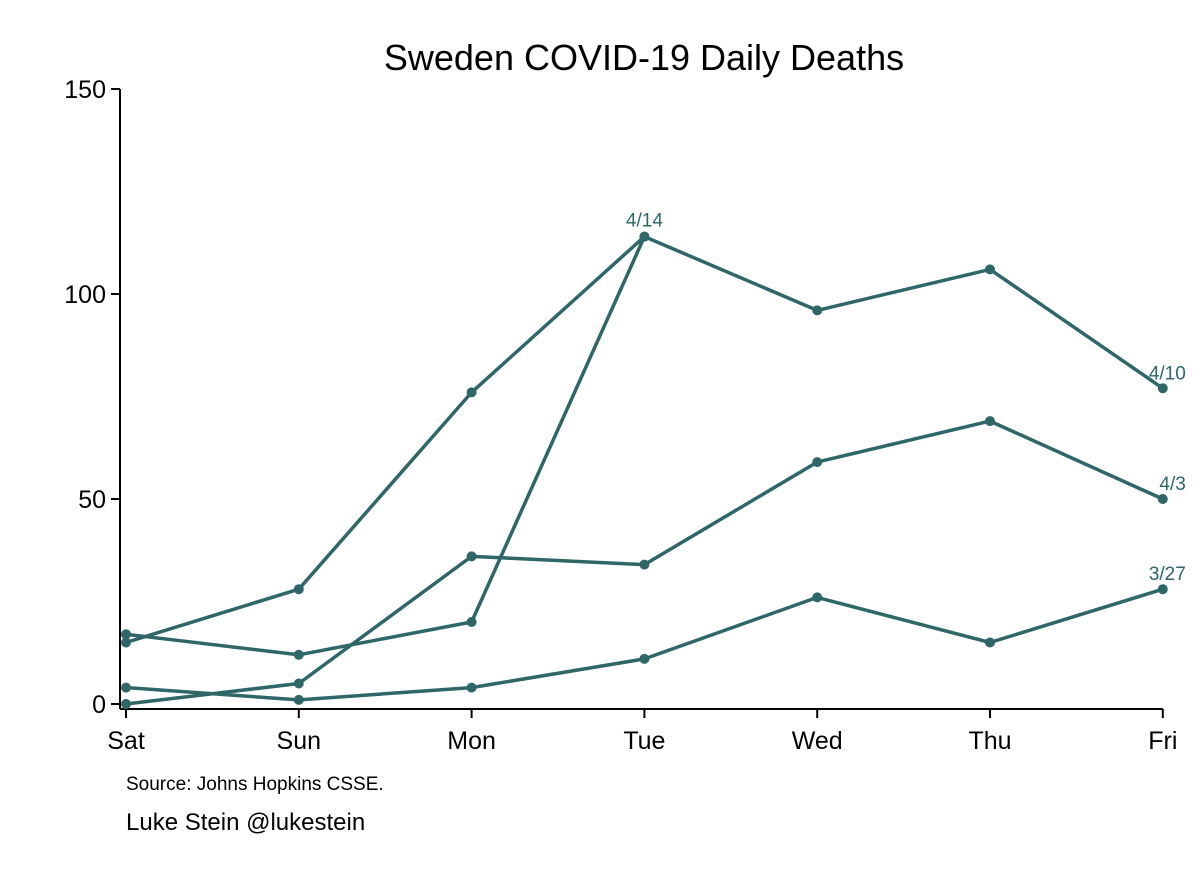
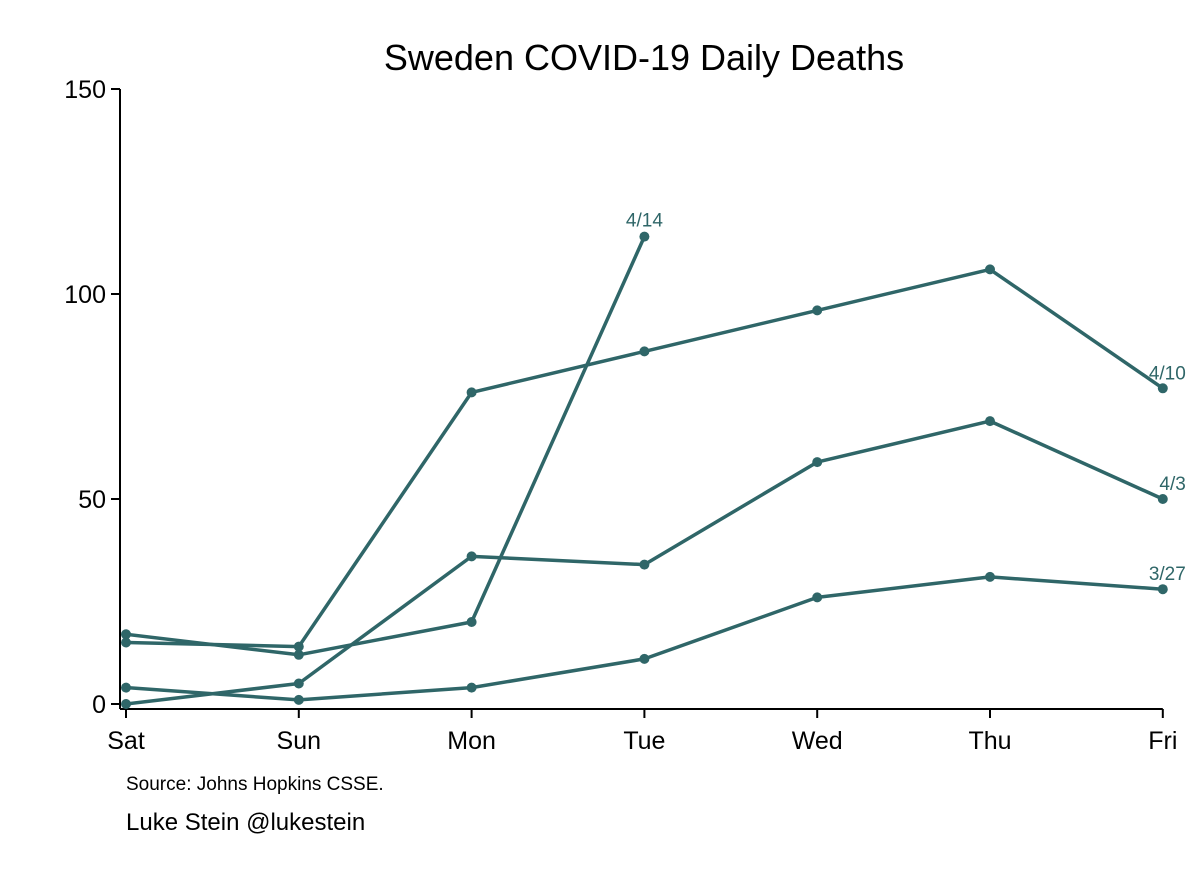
4/10/Sun: 28 -> 14
4/10/Tue: 114 -> 86
3/27/Thu: 15 -> 31
